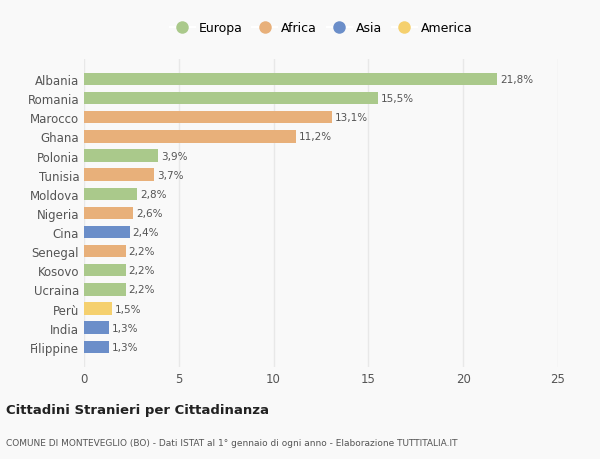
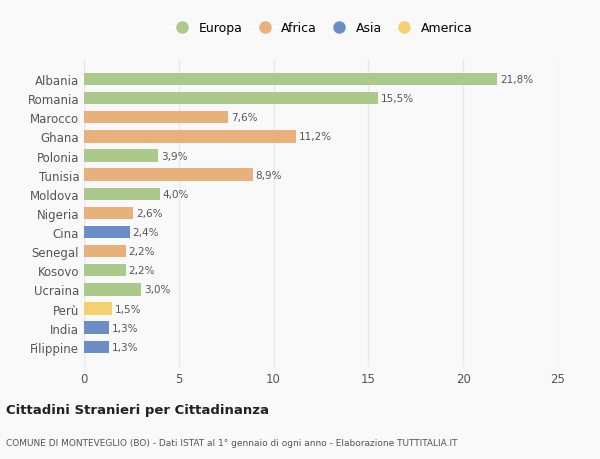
Marocco: 13,1% -> 7,6%
Tunisia: 3,7% -> 8,9%
Moldova: 2,8% -> 4,0%
Ucraina: 2,2% -> 3,0%
